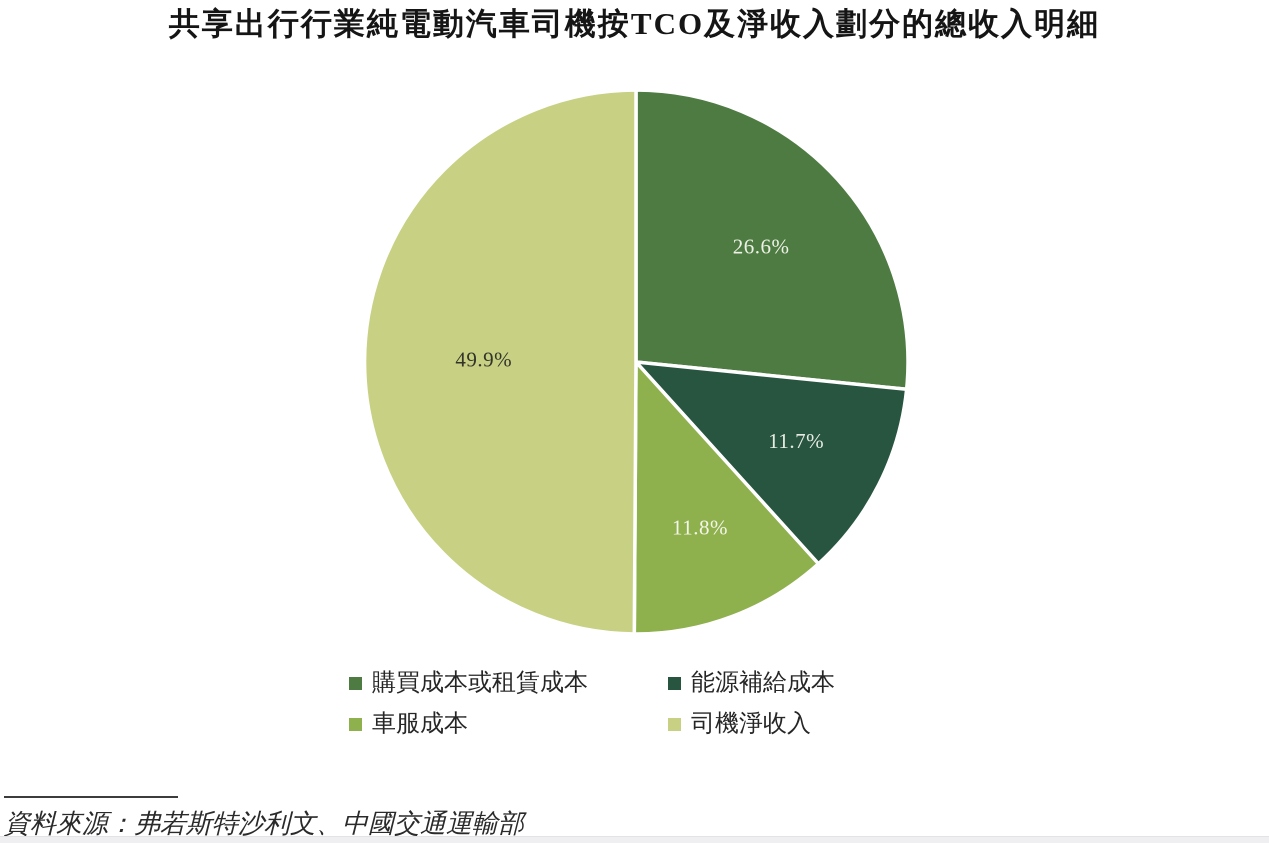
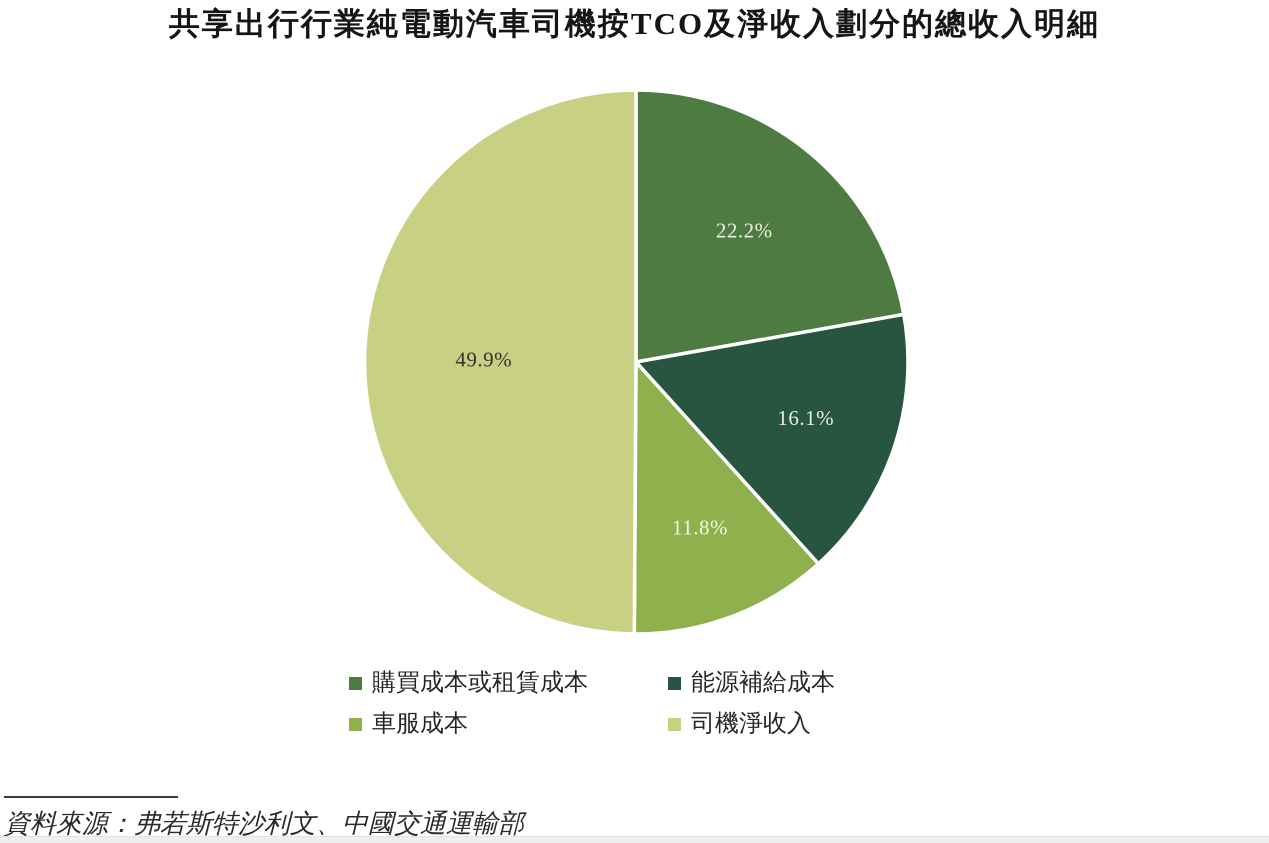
購買成本或租賃成本: 26.6% -> 22.2%
能源補給成本: 11.7% -> 16.1%
